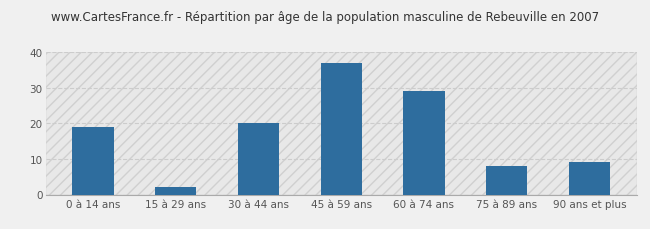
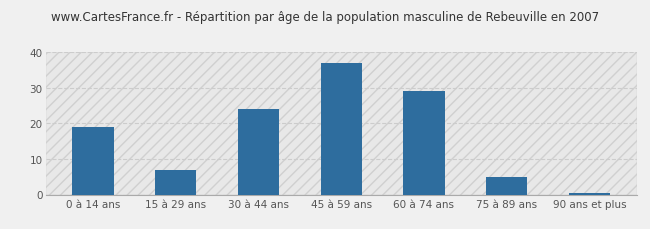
15 à 29 ans: 2.0 -> 7.0
30 à 44 ans: 20.0 -> 24.0
75 à 89 ans: 8.0 -> 5.0
90 ans et plus: 9.0 -> 0.5
